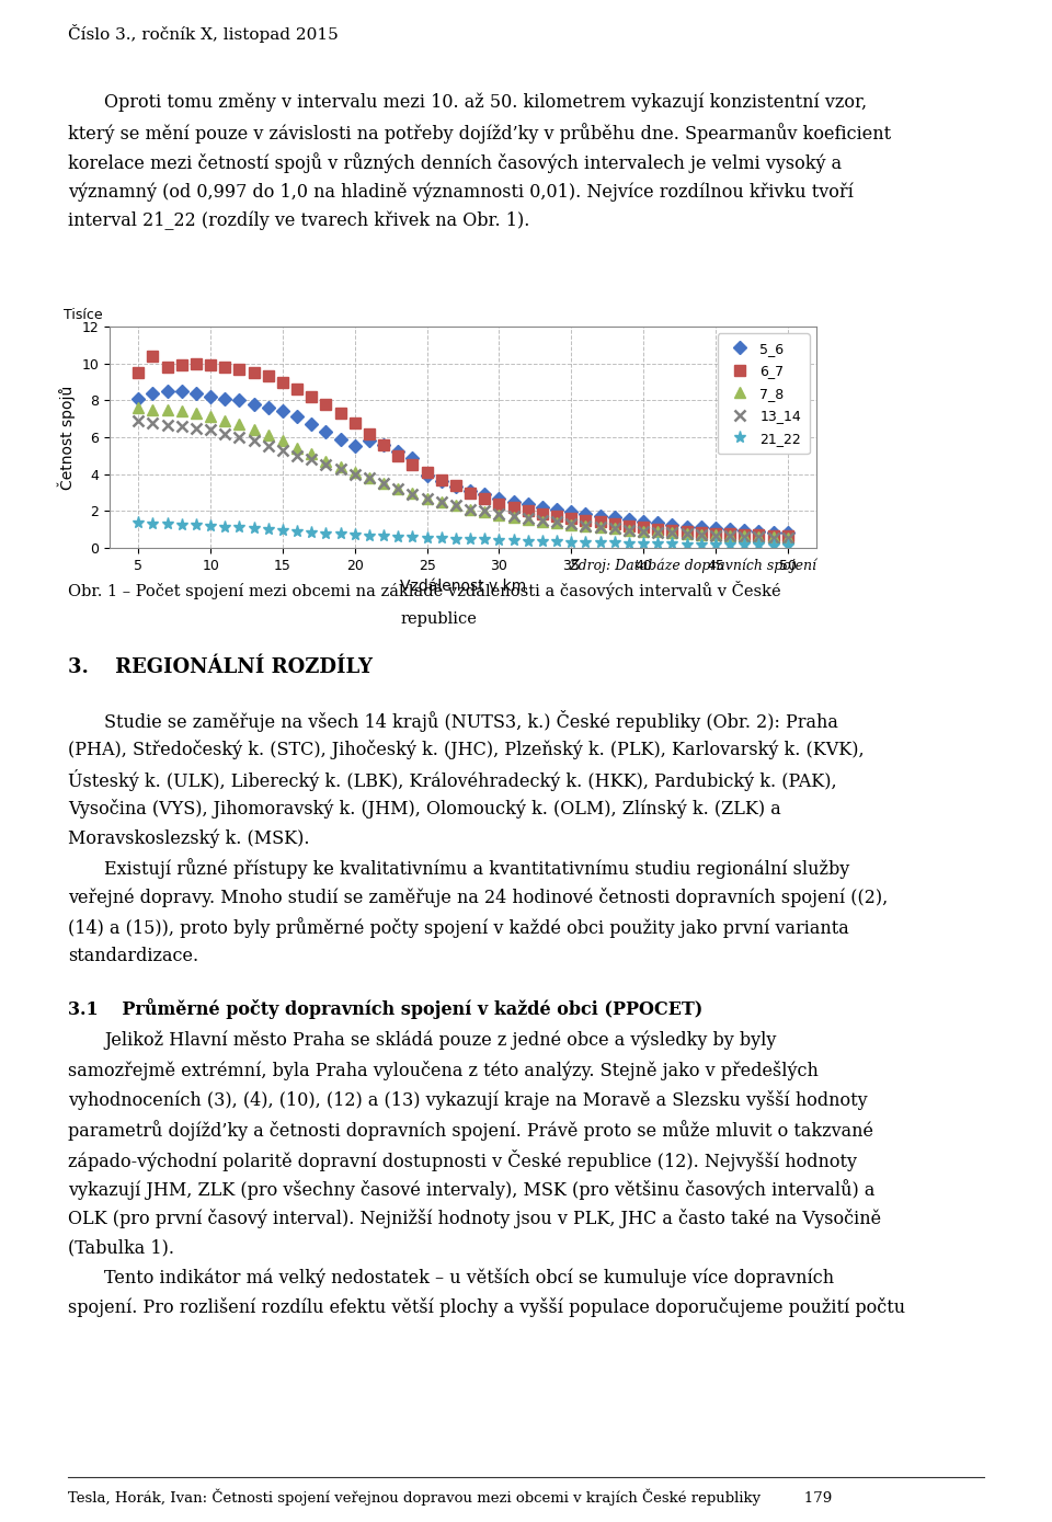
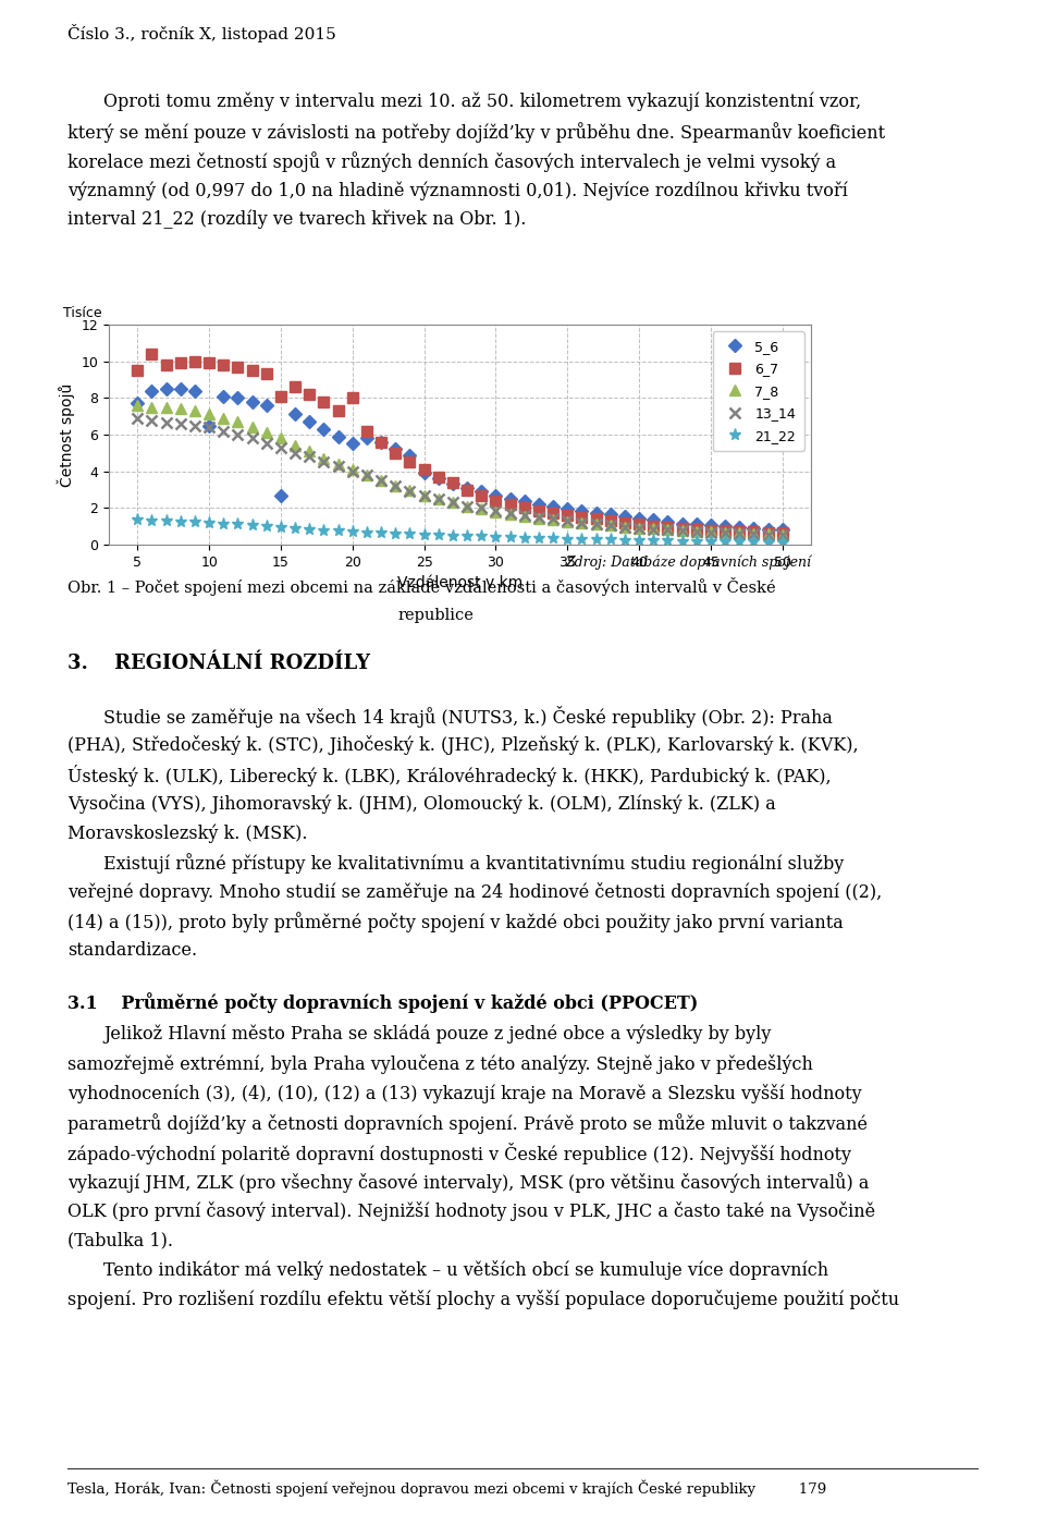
5_6/5: 8.1 -> 7.7
5_6/10: 8.2 -> 6.5
5_6/15: 7.4 -> 2.7
6_7/15: 9.0 -> 8.1
6_7/20: 6.8 -> 8.0
